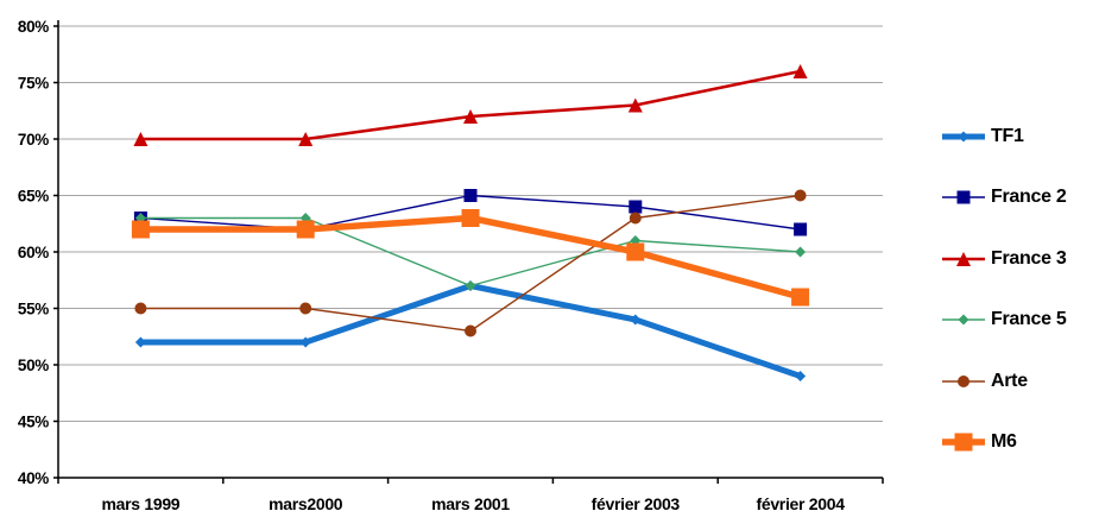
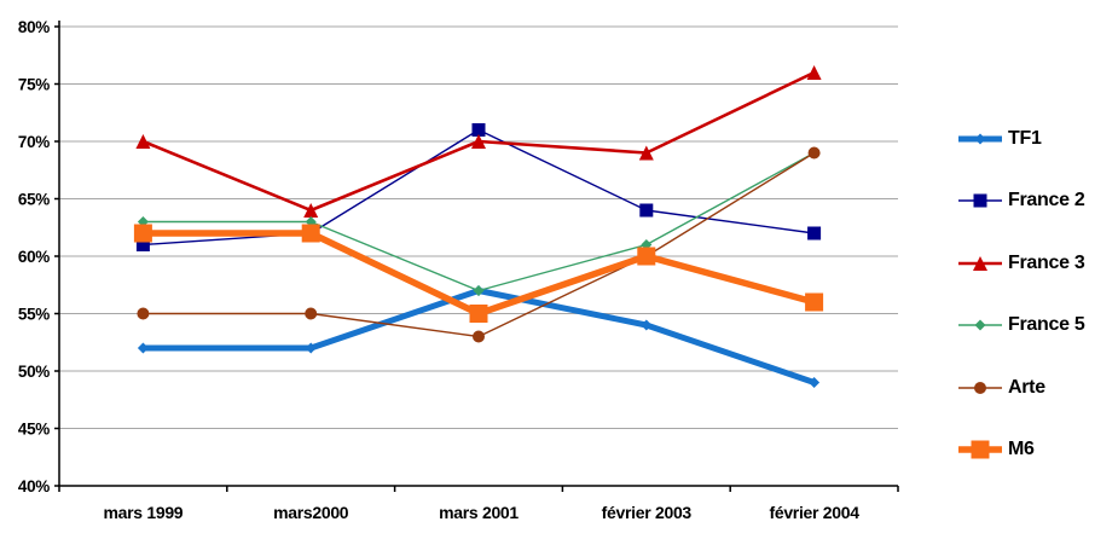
France 2/mars 1999: 63% -> 61%
France 3/mars2000: 70% -> 64%
France 2/mars 2001: 65% -> 71%
France 3/mars 2001: 72% -> 70%
M6/mars 2001: 63% -> 55%
France 3/février 2003: 73% -> 69%
Arte/février 2003: 63% -> 60%
France 5/février 2004: 60% -> 69%
Arte/février 2004: 65% -> 69%
